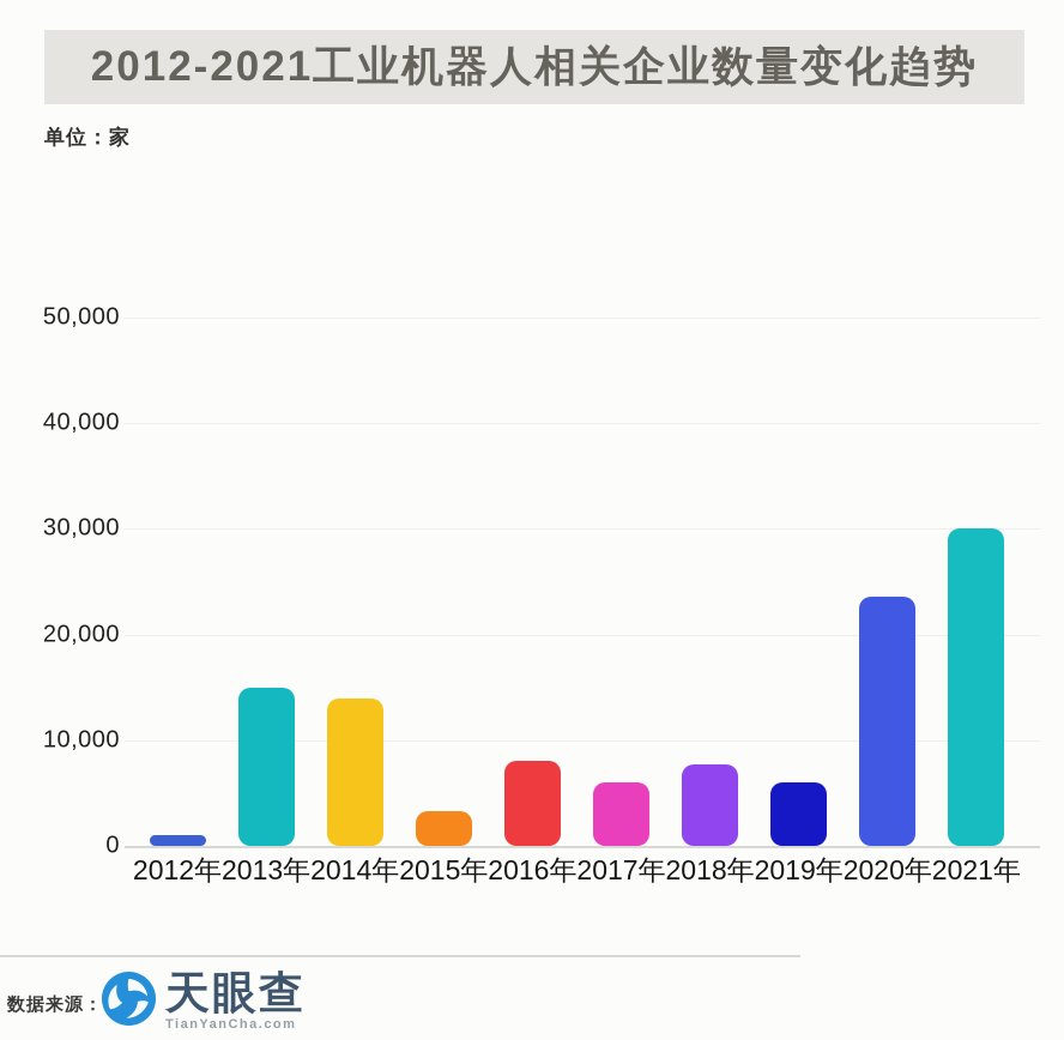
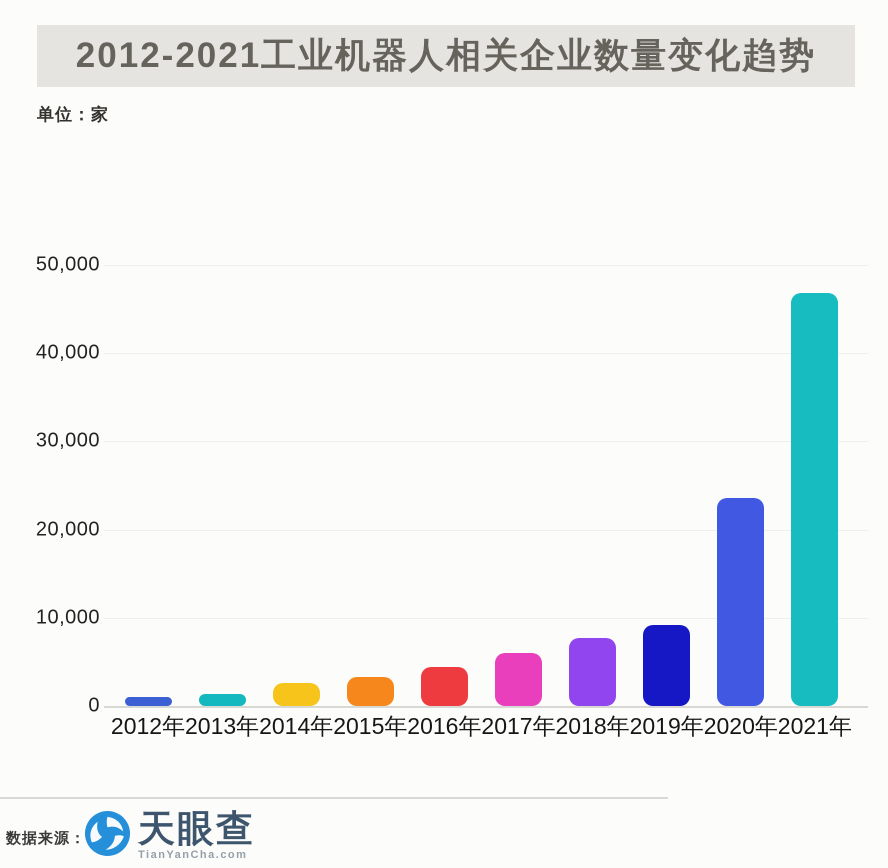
2013年: 15000 -> 1000
2014年: 14000 -> 3000
2016年: 8000 -> 4000
2019年: 6000 -> 9000
2021年: 30000 -> 47000
